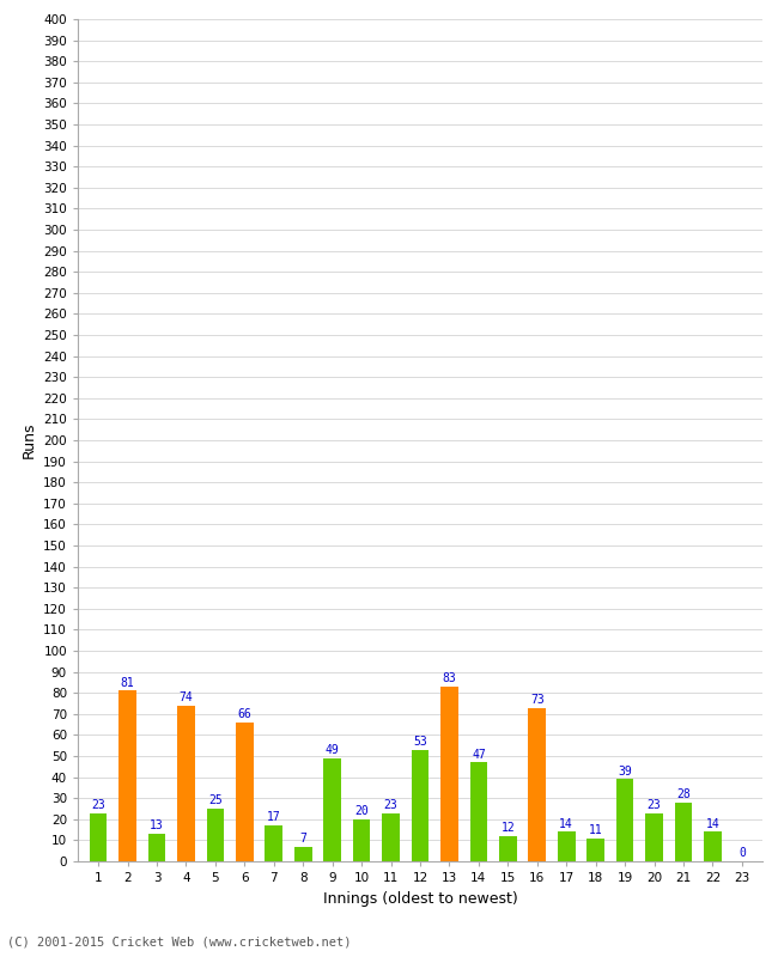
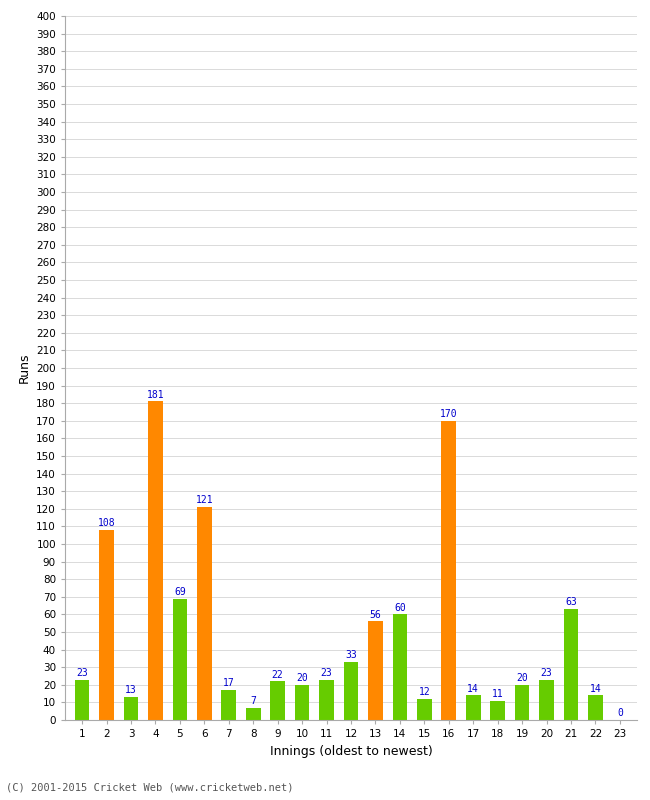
2: 81 -> 108
4: 74 -> 181
5: 25 -> 69
6: 66 -> 121
9: 49 -> 22
12: 53 -> 33
13: 83 -> 56
14: 47 -> 60
16: 73 -> 170
19: 39 -> 20
21: 28 -> 63
